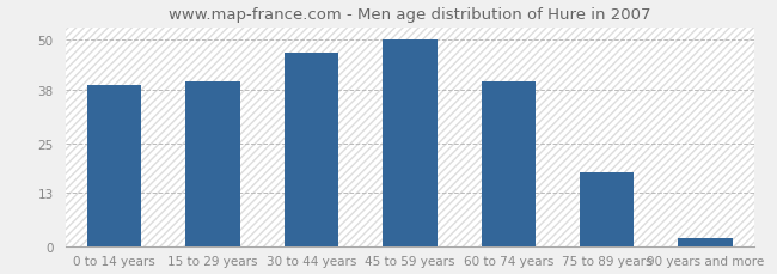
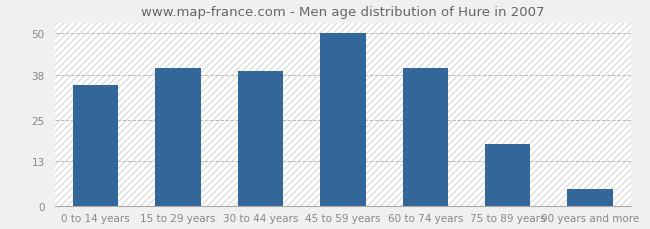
0 to 14 years: 39 -> 35
30 to 44 years: 47 -> 39
90 years and more: 2 -> 5
